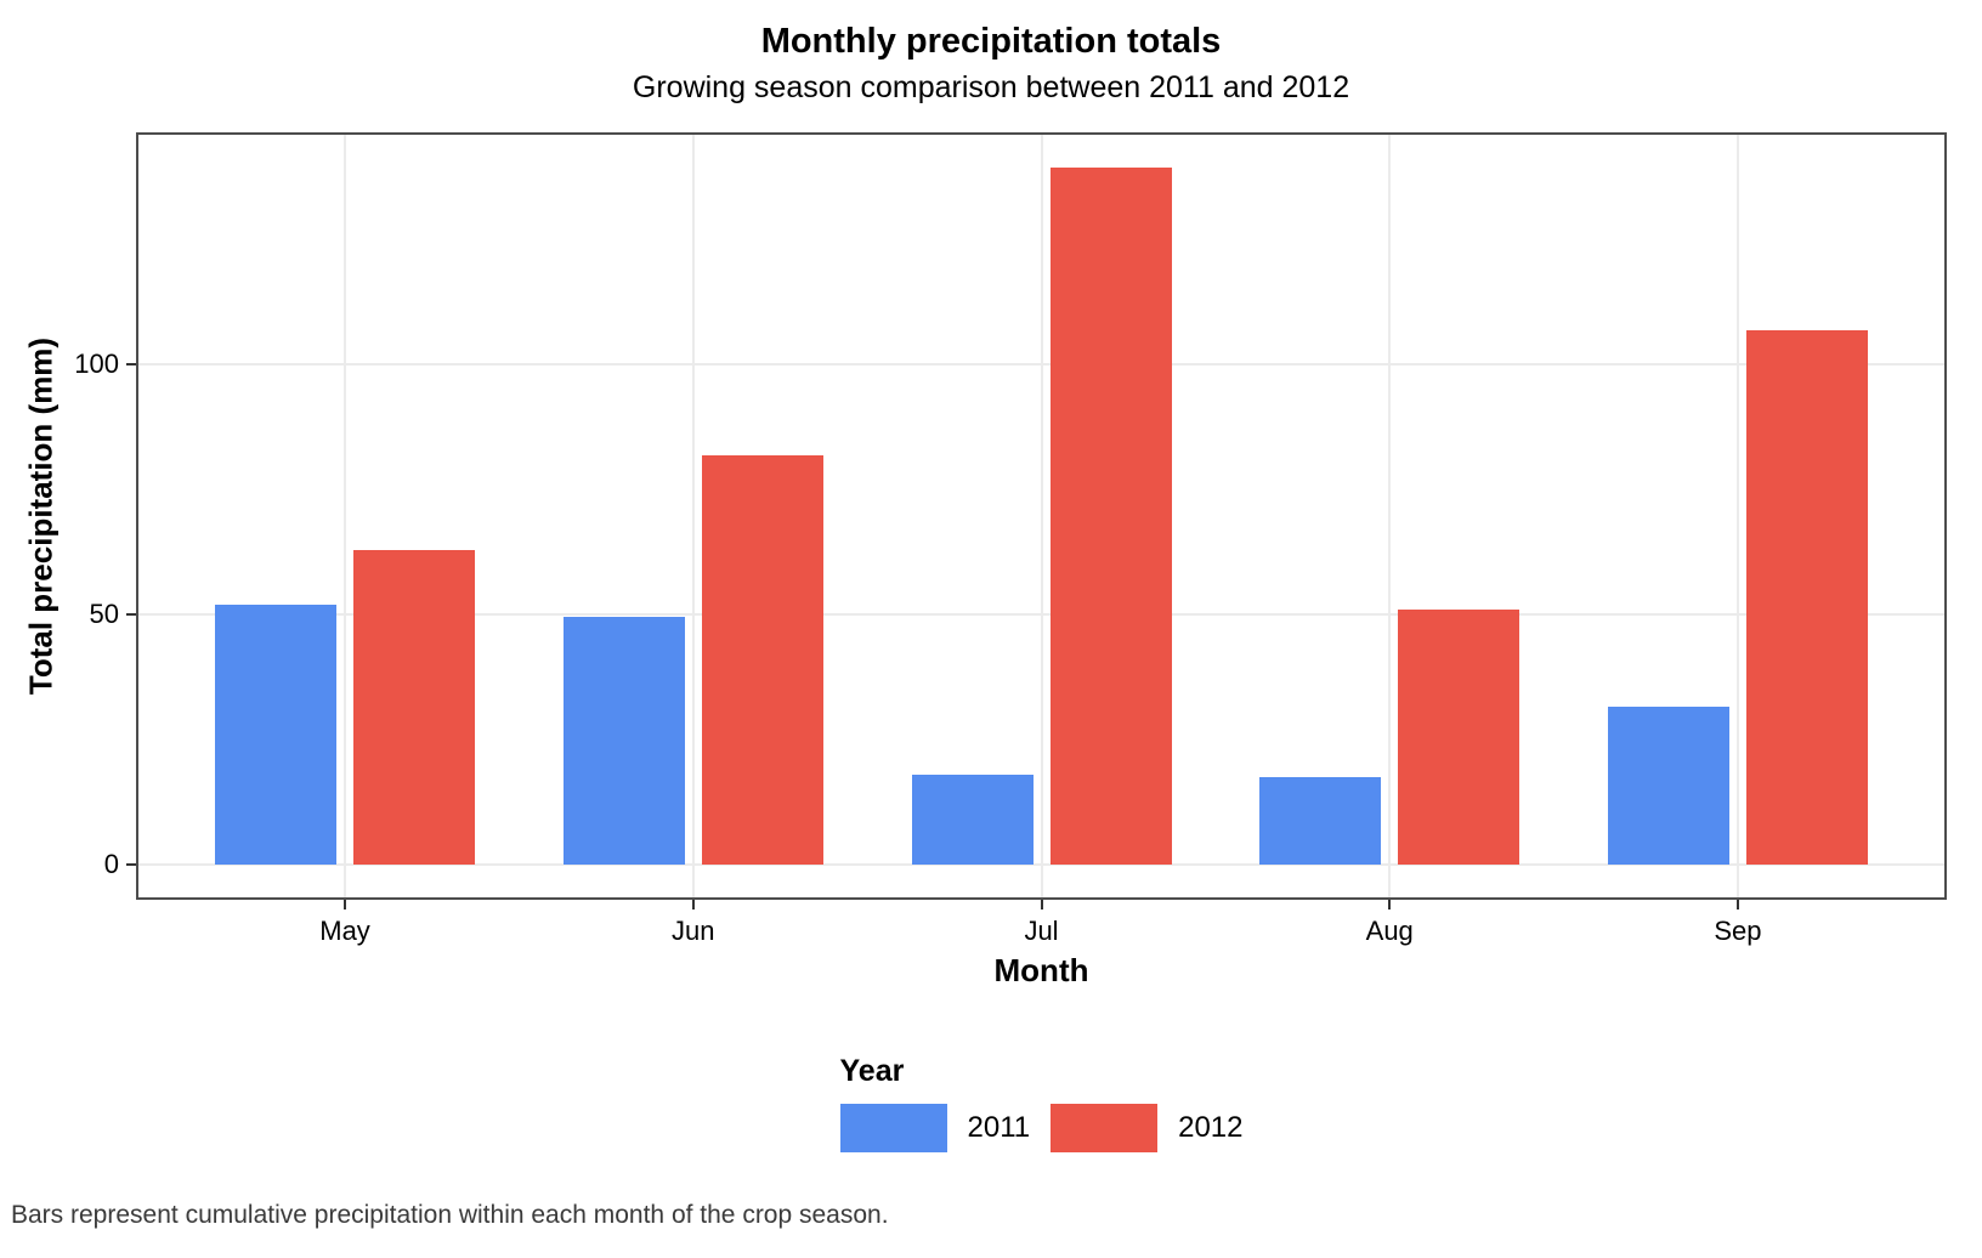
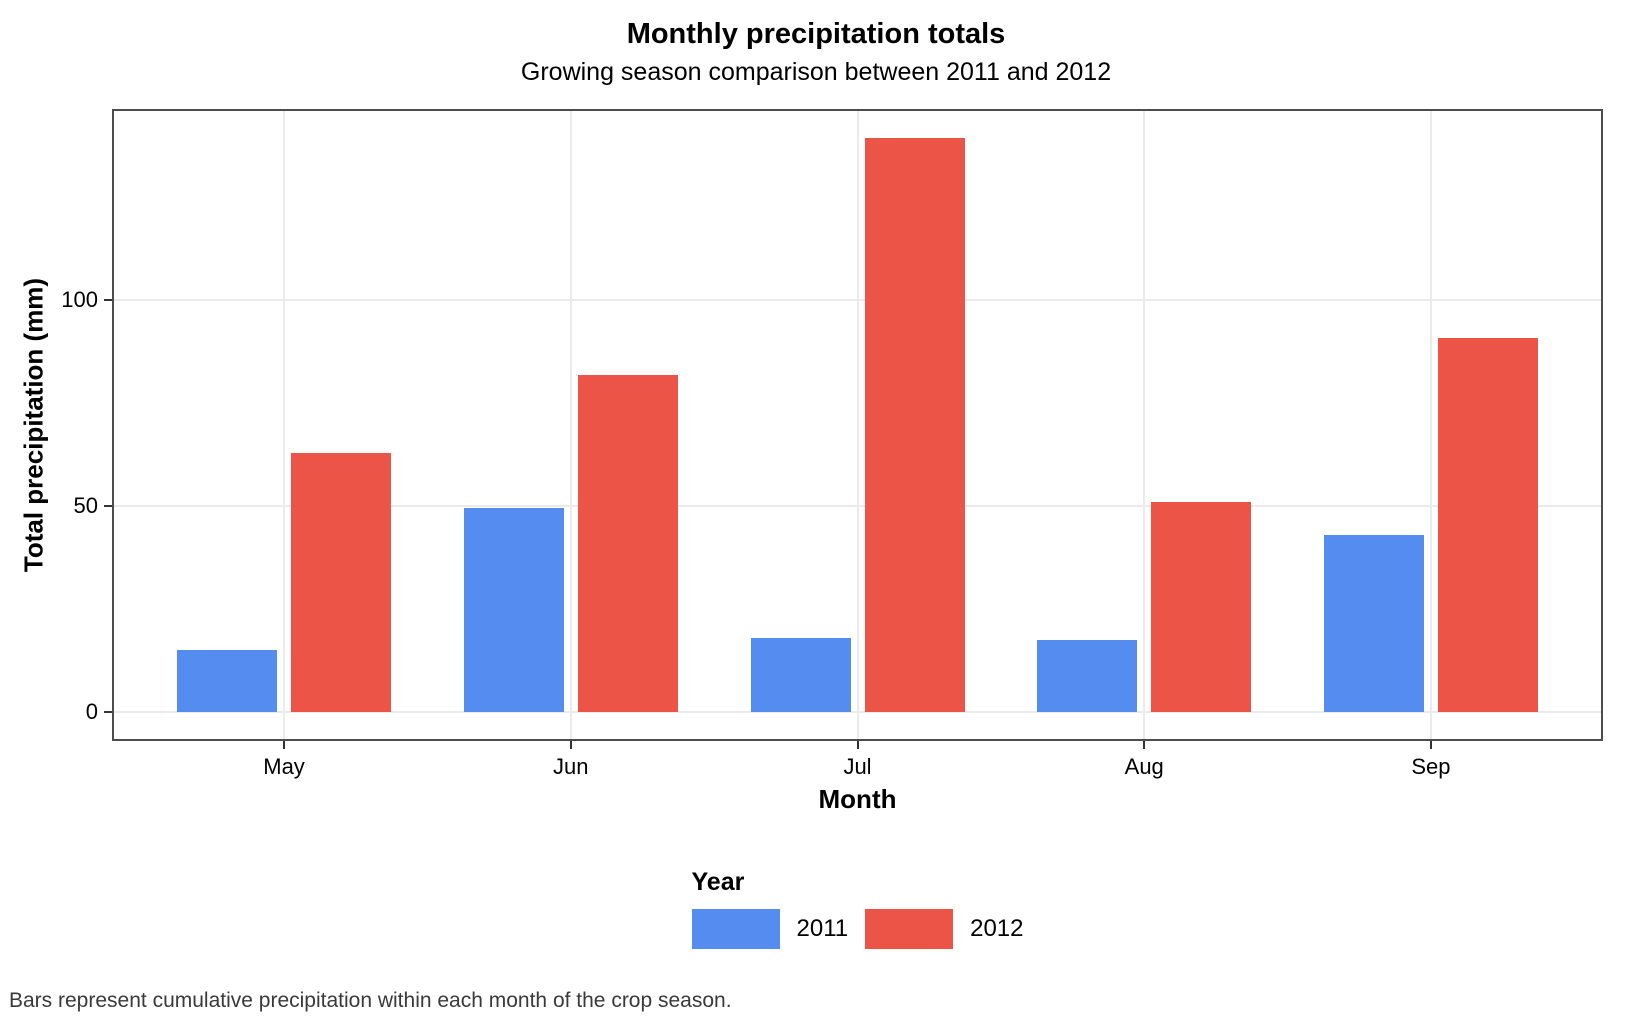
2011/May: 52 -> 15
2011/Sep: 32 -> 43
2012/Sep: 107 -> 91
